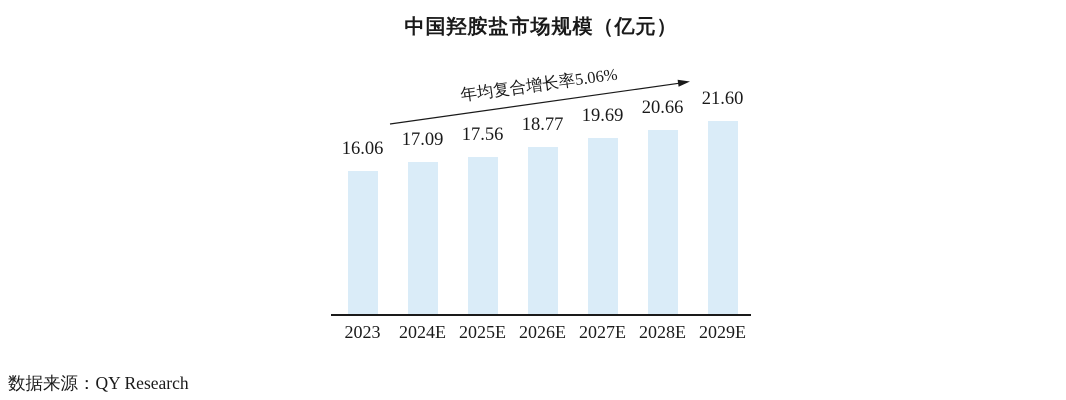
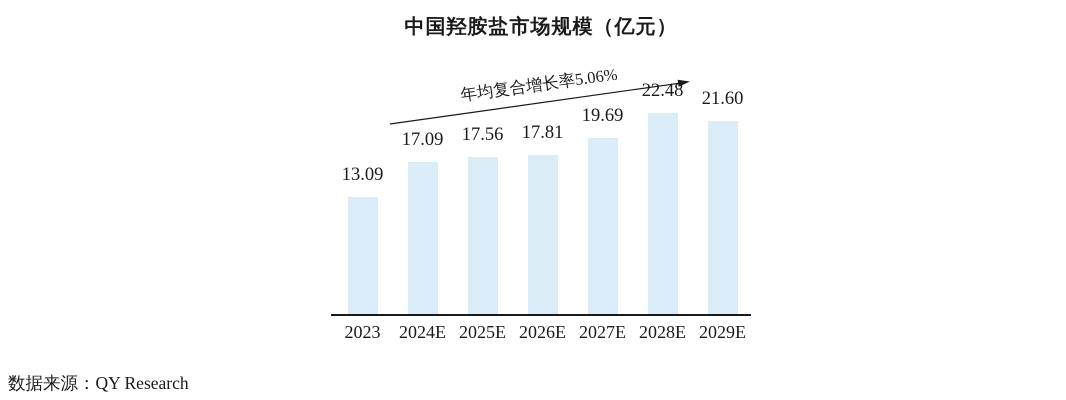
2023: 16.06 -> 13.09
2026E: 18.77 -> 17.81
2028E: 20.66 -> 22.48
